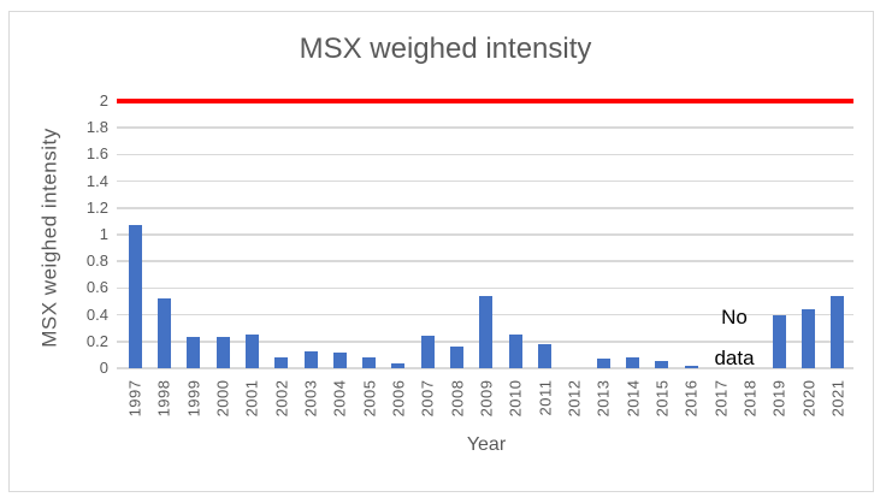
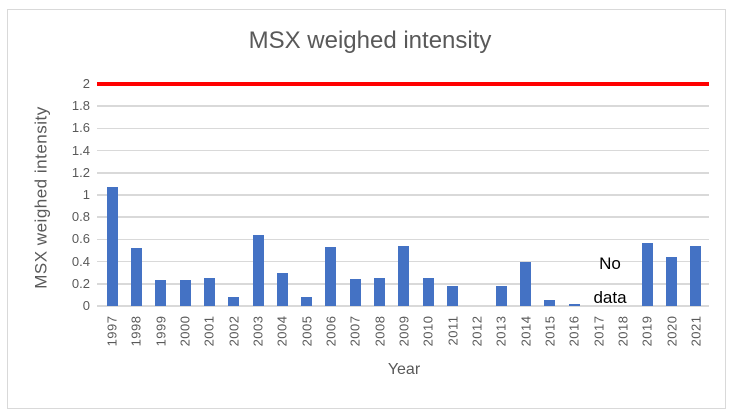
2003: 0.13 -> 0.64
2004: 0.12 -> 0.30
2006: 0.04 -> 0.53
2008: 0.16 -> 0.25
2013: 0.07 -> 0.18
2014: 0.08 -> 0.40
2019: 0.40 -> 0.57
